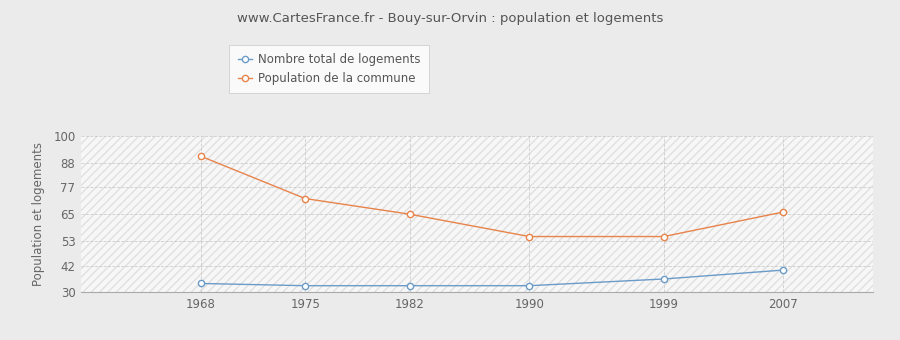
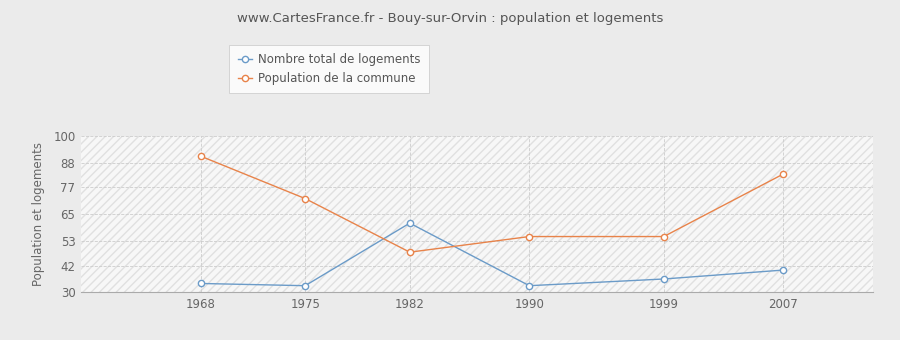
Nombre total de logements/1982: 33 -> 61
Population de la commune/1982: 65 -> 48
Population de la commune/2007: 66 -> 83
